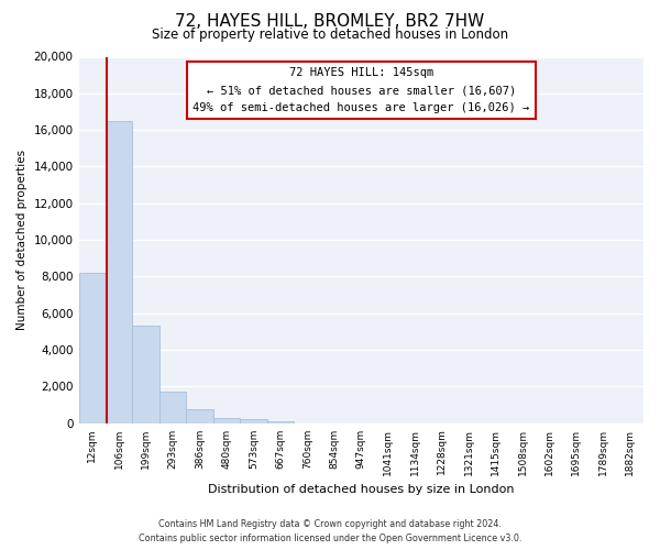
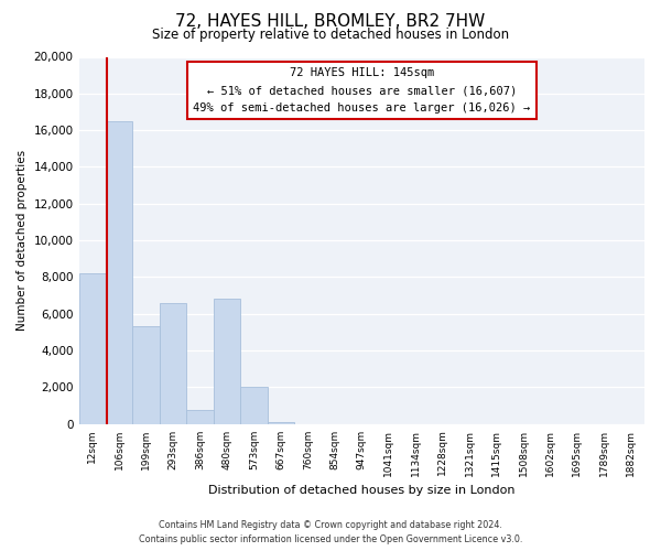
293sqm: 1,800 -> 6,600
480sqm: 300 -> 6,800
573sqm: 200 -> 2,000
